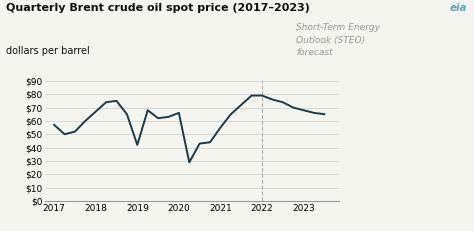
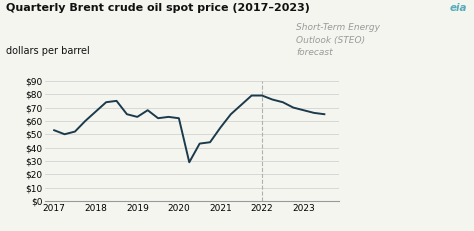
2017: $57 -> $53
2019: $42 -> $63
2020: $66 -> $62
